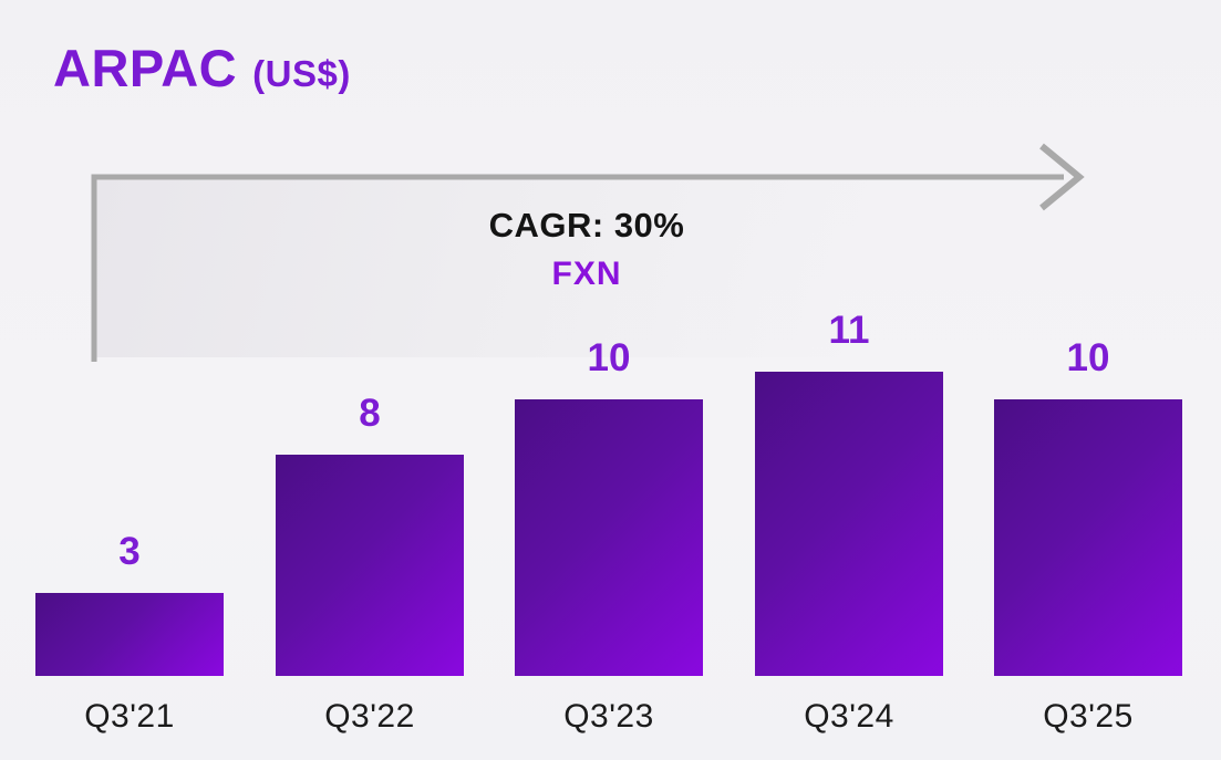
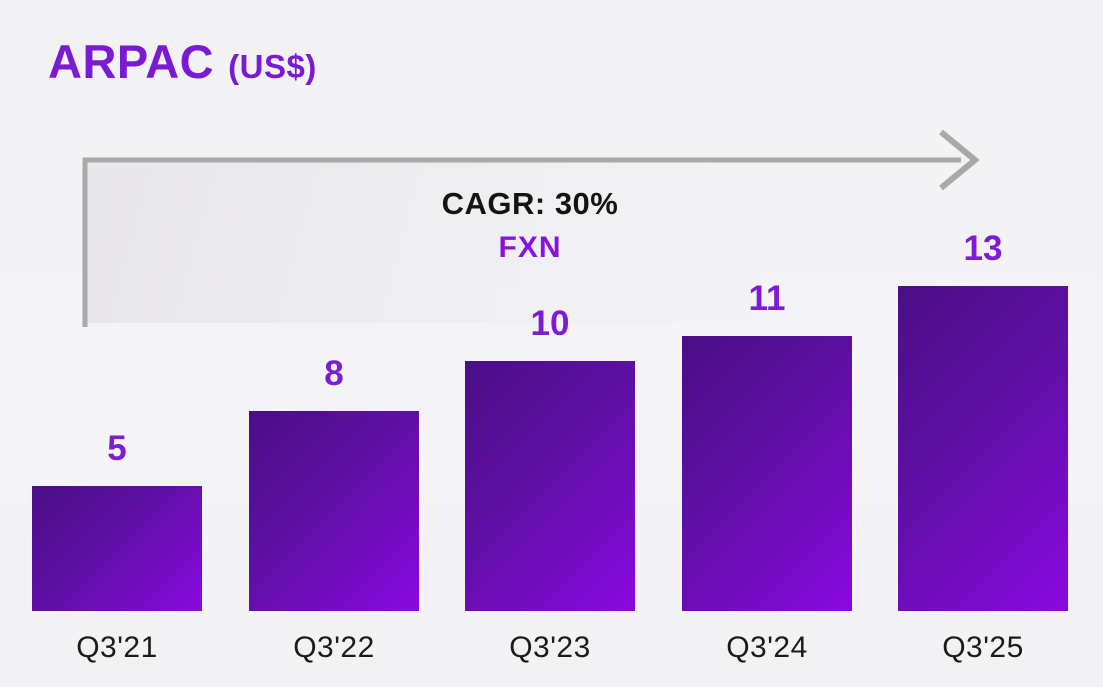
Q3'21: 3 -> 5
Q3'25: 10 -> 13
